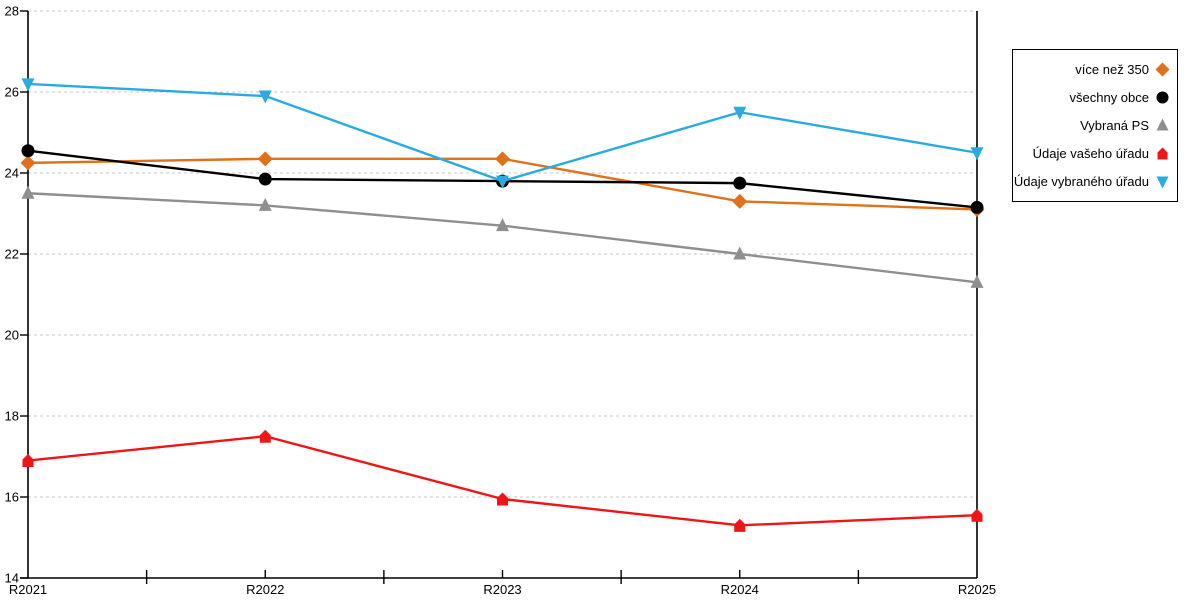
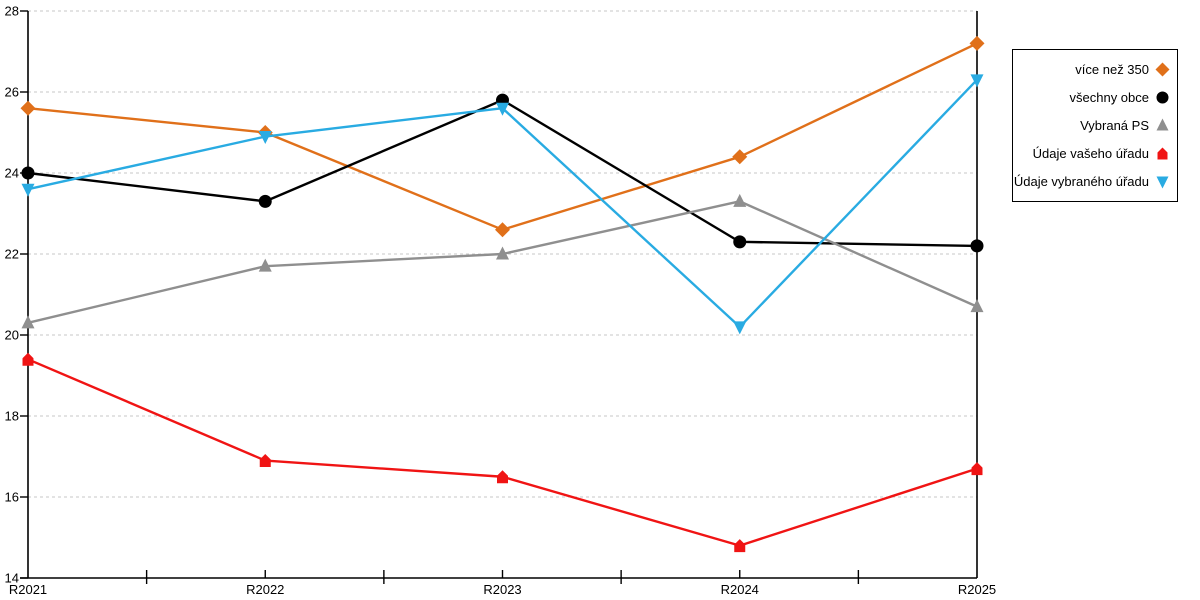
více než 350/R2021: 24.2 -> 25.6
všechny obce/R2021: 24.6 -> 24.0
Vybraná PS/R2021: 23.5 -> 20.3
Údaje vašeho úřadu/R2021: 16.9 -> 19.4
Údaje vybraného úřadu/R2021: 26.2 -> 23.6
více než 350/R2022: 24.4 -> 25.0
všechny obce/R2022: 23.9 -> 23.3
Vybraná PS/R2022: 23.2 -> 21.7
Údaje vašeho úřadu/R2022: 17.5 -> 16.9
Údaje vybraného úřadu/R2022: 25.9 -> 24.9
více než 350/R2023: 24.4 -> 22.6
všechny obce/R2023: 23.8 -> 25.8
Vybraná PS/R2023: 22.7 -> 22.0
Údaje vašeho úřadu/R2023: 15.9 -> 16.5
Údaje vybraného úřadu/R2023: 23.8 -> 25.6
více než 350/R2024: 23.3 -> 24.4
všechny obce/R2024: 23.8 -> 22.3
Vybraná PS/R2024: 22.0 -> 23.3
Údaje vašeho úřadu/R2024: 15.3 -> 14.8
Údaje vybraného úřadu/R2024: 25.5 -> 20.2
více než 350/R2025: 23.1 -> 27.2
všechny obce/R2025: 23.1 -> 22.2
Vybraná PS/R2025: 21.3 -> 20.7
Údaje vašeho úřadu/R2025: 15.6 -> 16.7
Údaje vybraného úřadu/R2025: 24.5 -> 26.3
